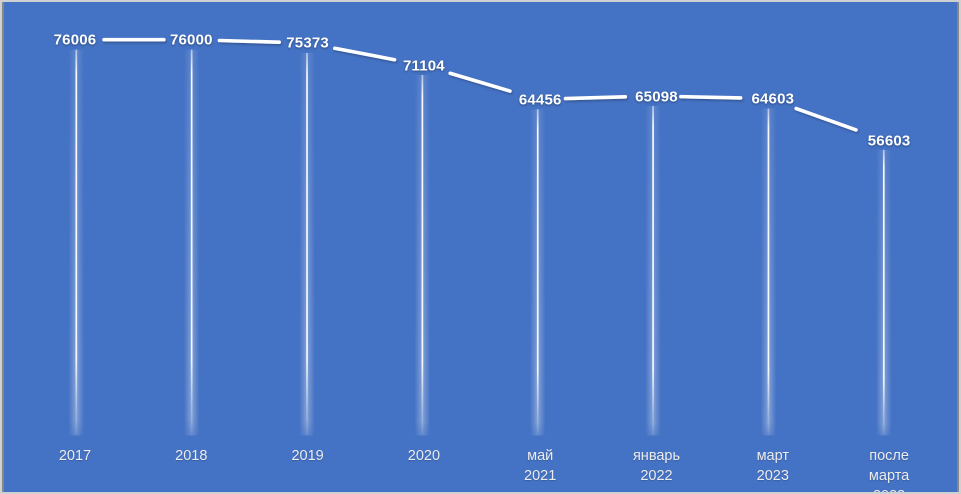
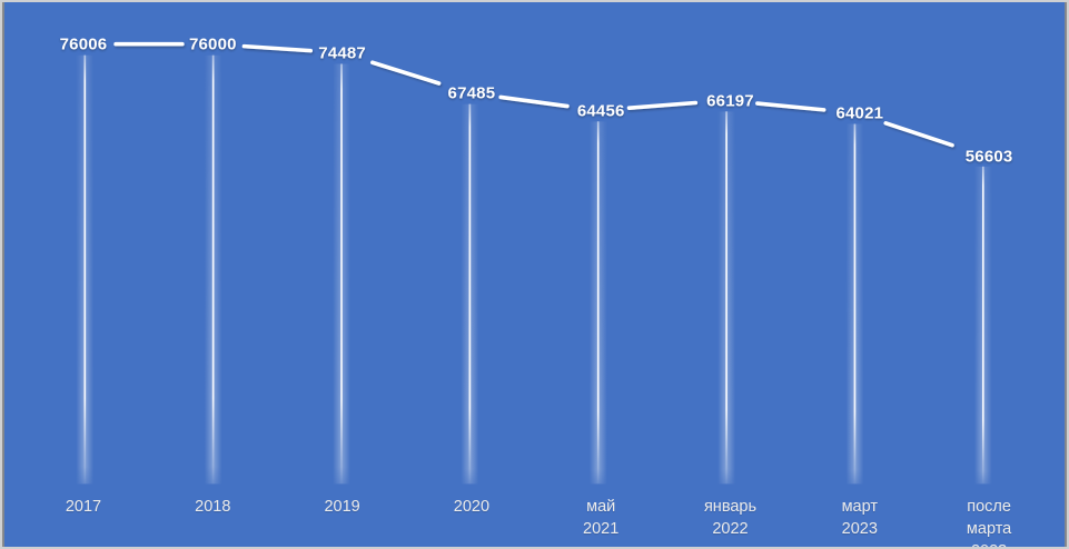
2019: 75373 -> 74487
2020: 71104 -> 67485
январь 2022: 65098 -> 66197
март 2023: 64603 -> 64021
